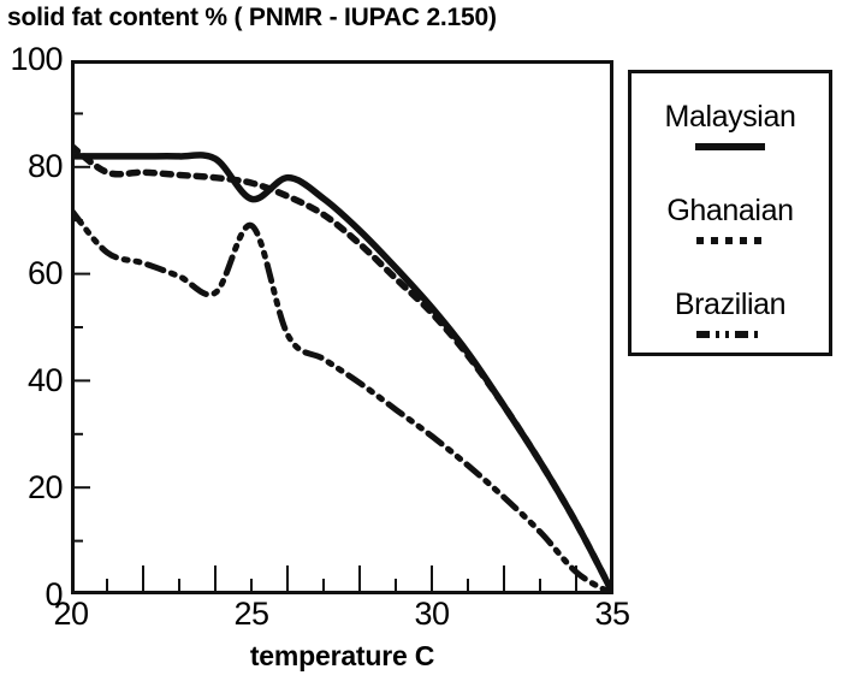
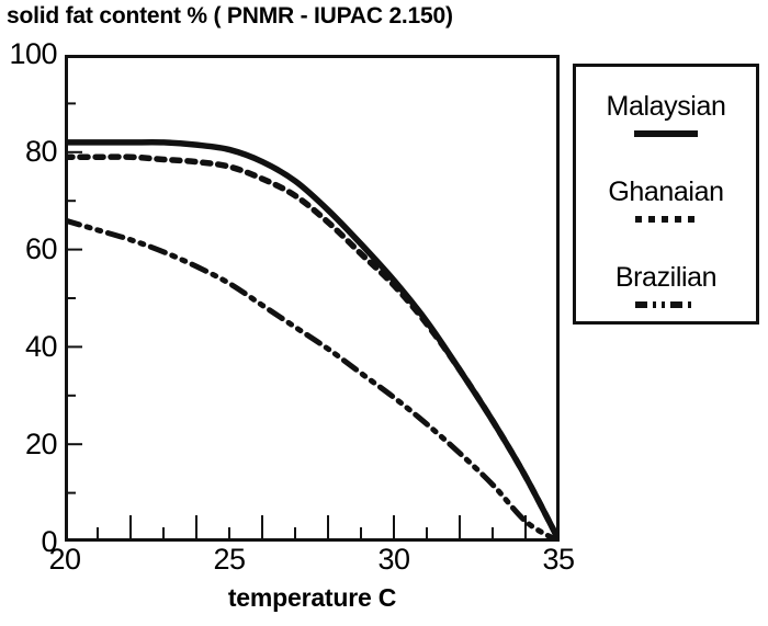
Ghanaian/20: 84 -> 79
Brazilian/20: 72 -> 66
Malaysian/25: 74 -> 80
Brazilian/25: 69 -> 53
